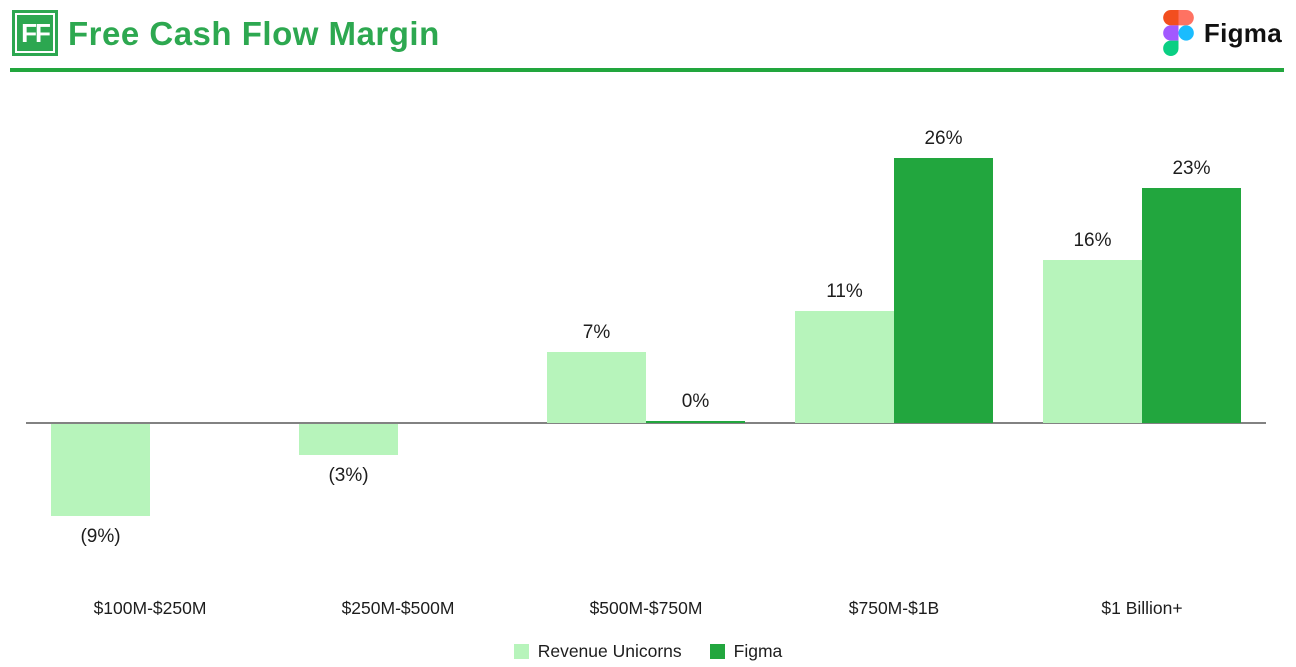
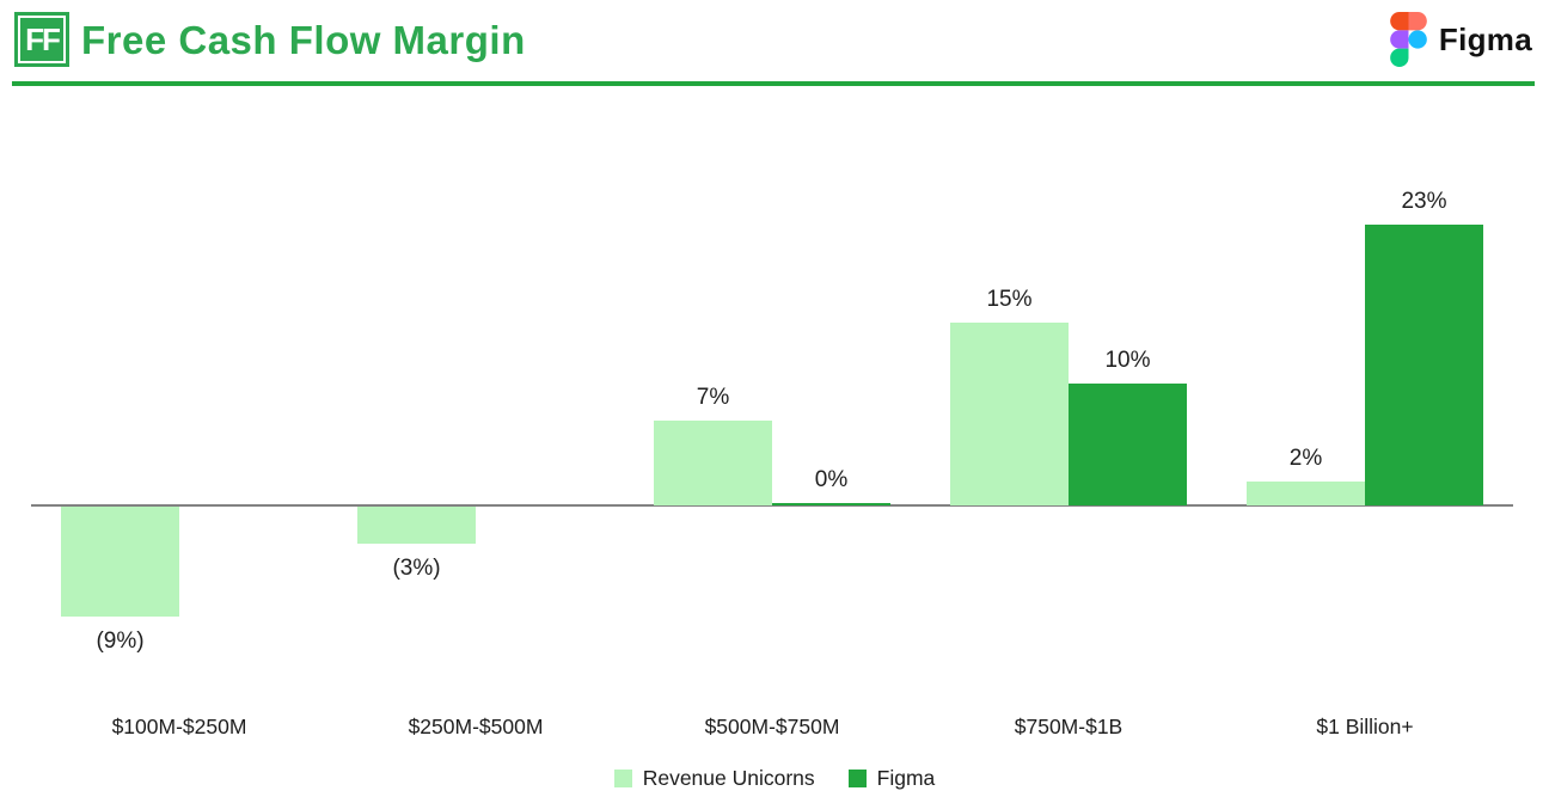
Revenue Unicorns/$750M-$1B: 11% -> 15%
Figma/$750M-$1B: 26% -> 10%
Revenue Unicorns/$1 Billion+: 16% -> 2%
